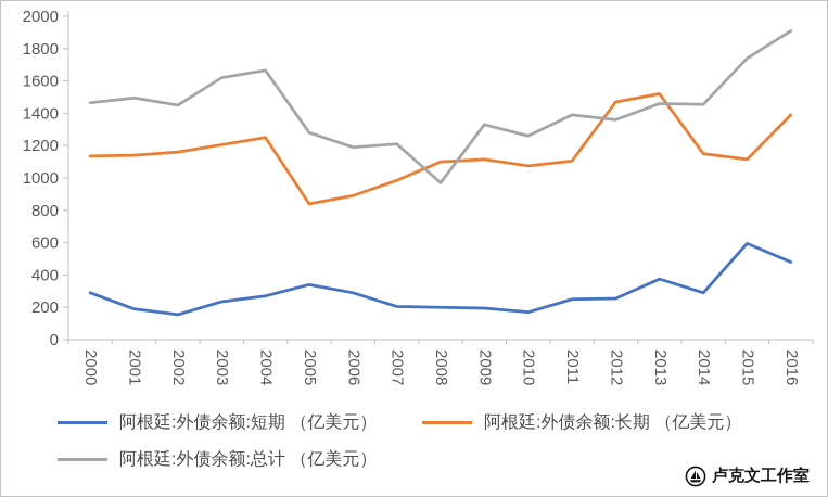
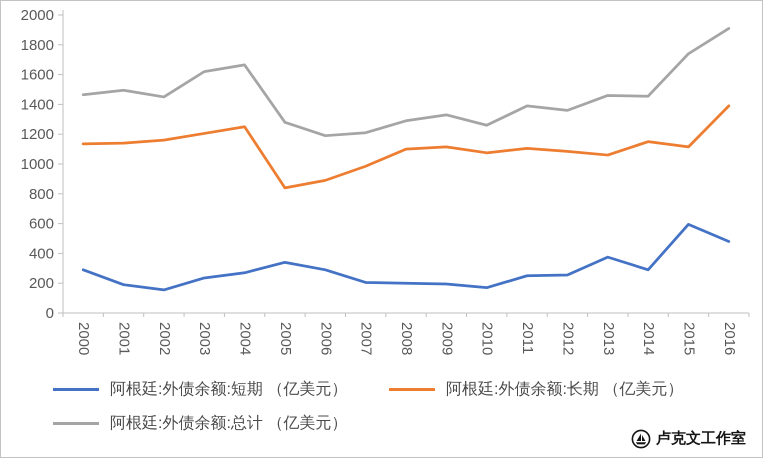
阿根廷:外债余额:总计 （亿美元）/2008: 970 -> 1290
阿根廷:外债余额:长期 （亿美元）/2012: 1470 -> 1080
阿根廷:外债余额:长期 （亿美元）/2013: 1520 -> 1060
